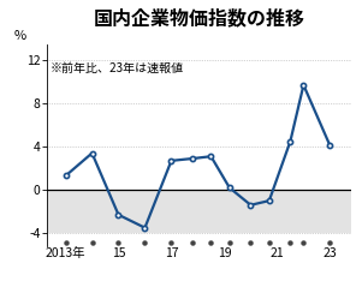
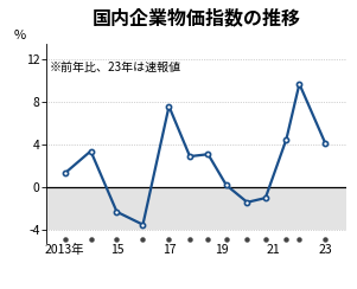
17: 2.7 -> 7.6
